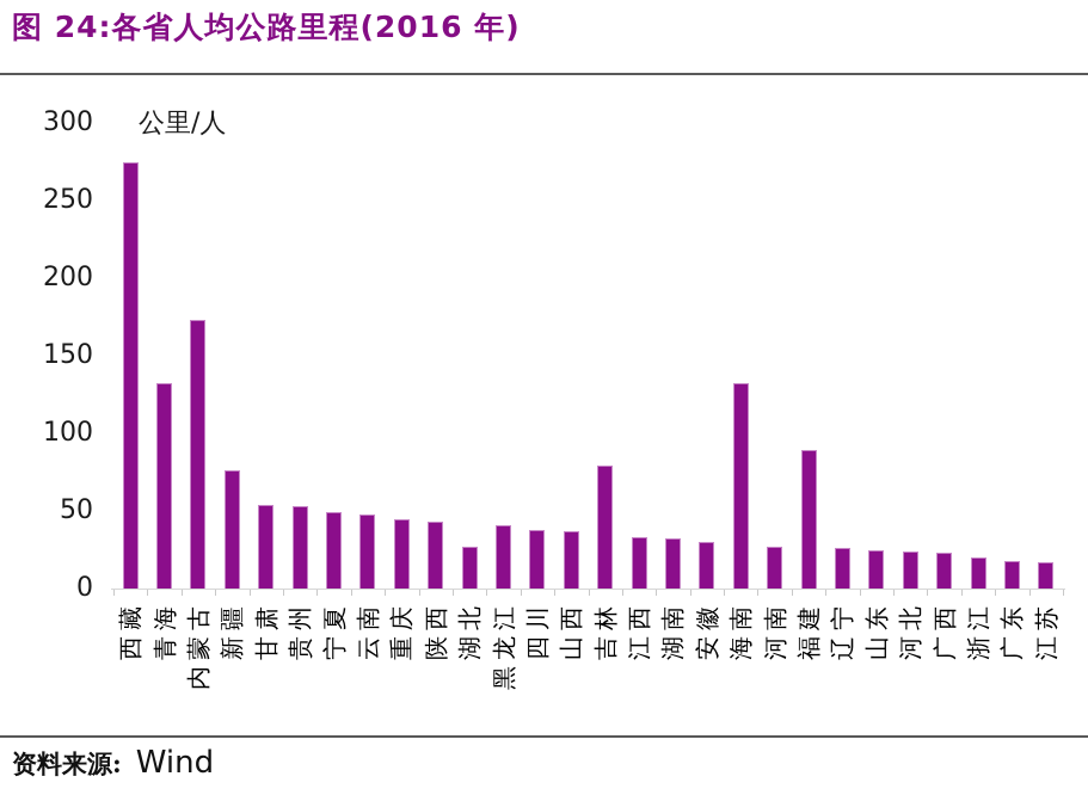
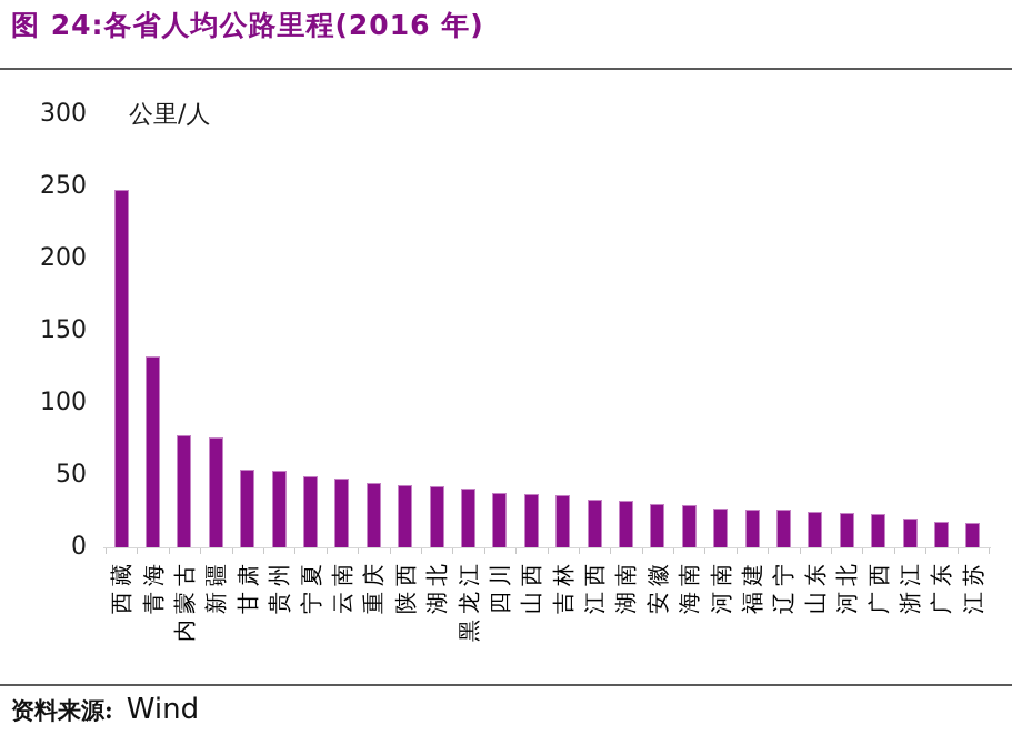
西藏: 275 -> 248
内蒙古: 173 -> 78
湖北: 27 -> 42
吉林: 79 -> 36
海南: 132 -> 29
福建: 89 -> 26
